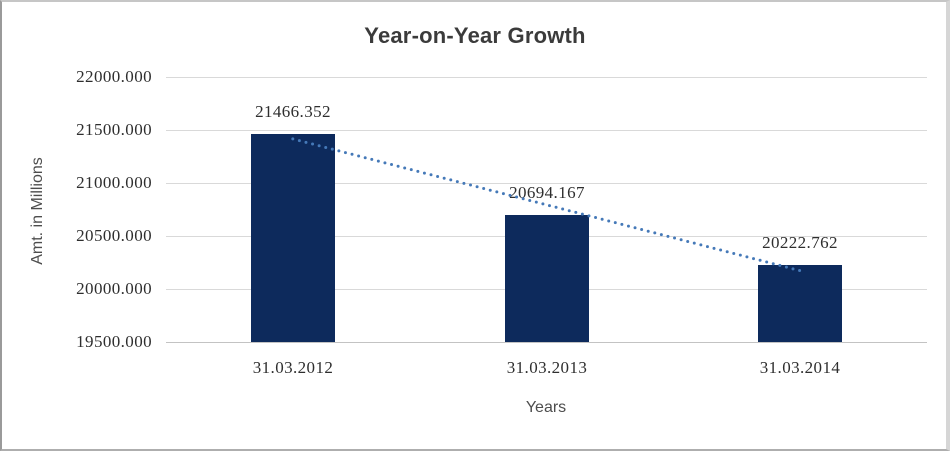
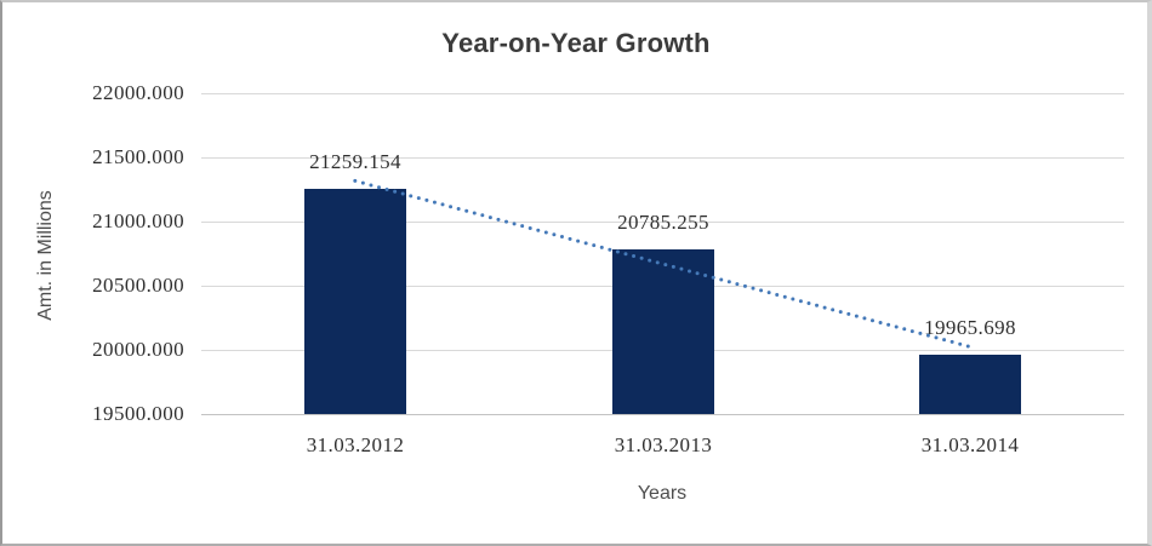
31.03.2012: 21466.352 -> 21259.154
31.03.2013: 20694.167 -> 20785.255
31.03.2014: 20222.762 -> 19965.698
